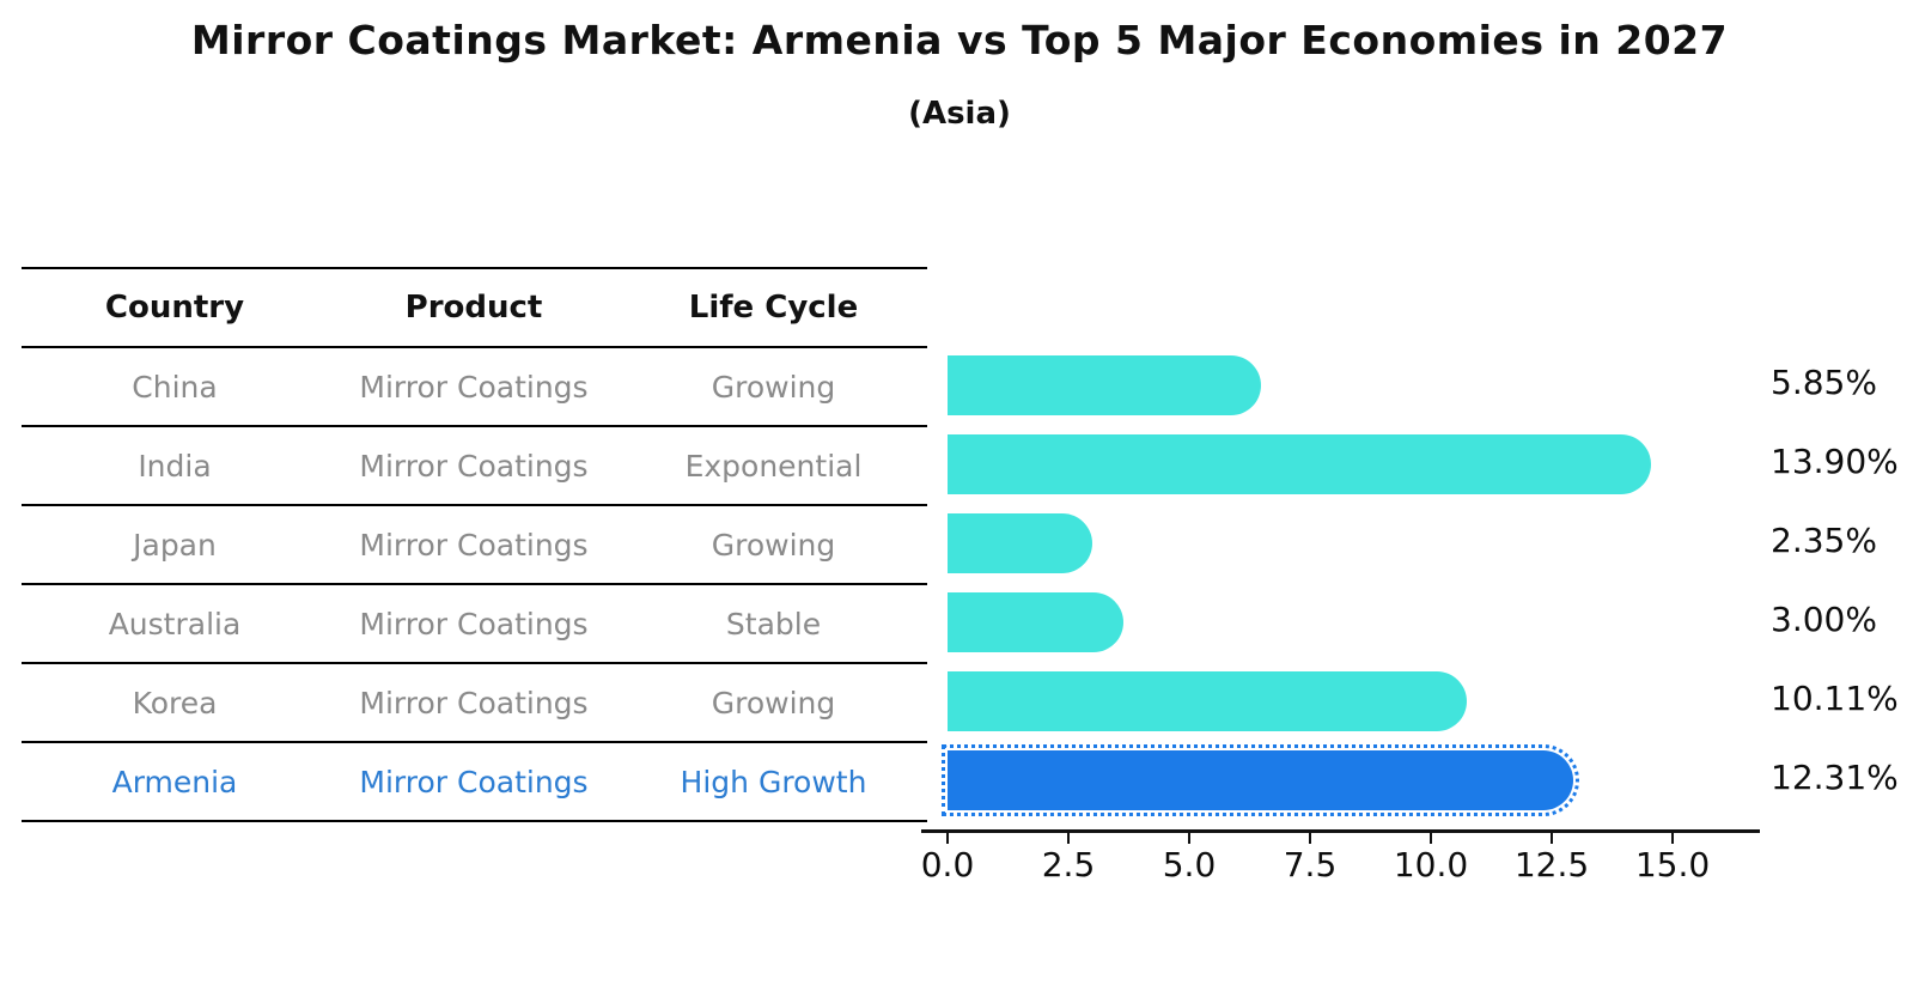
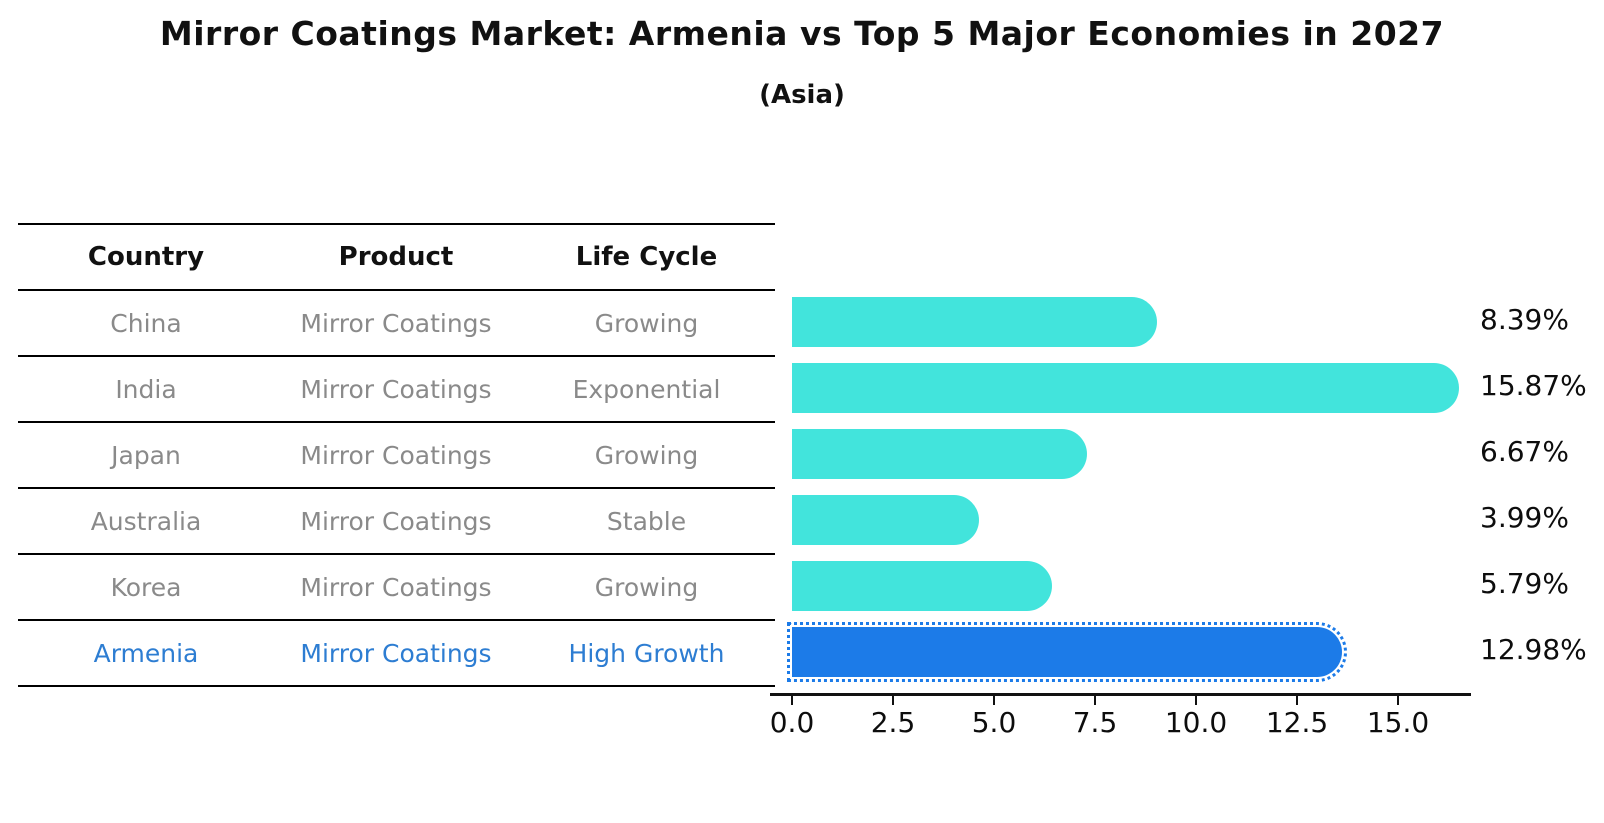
China: 5.85% -> 8.39%
India: 13.90% -> 15.87%
Japan: 2.35% -> 6.67%
Australia: 3.00% -> 3.99%
Korea: 10.11% -> 5.79%
Armenia: 12.31% -> 12.98%
